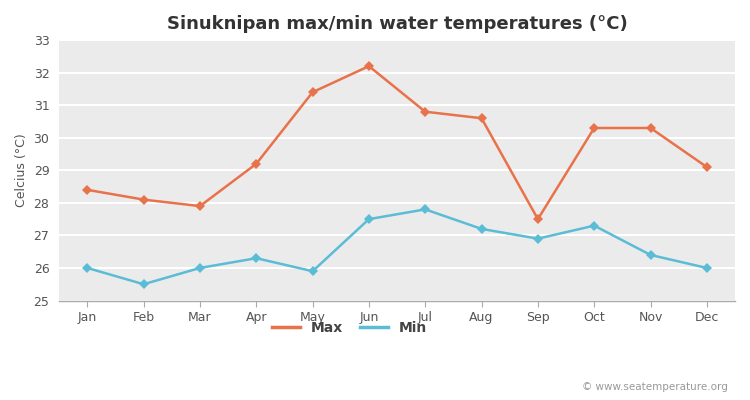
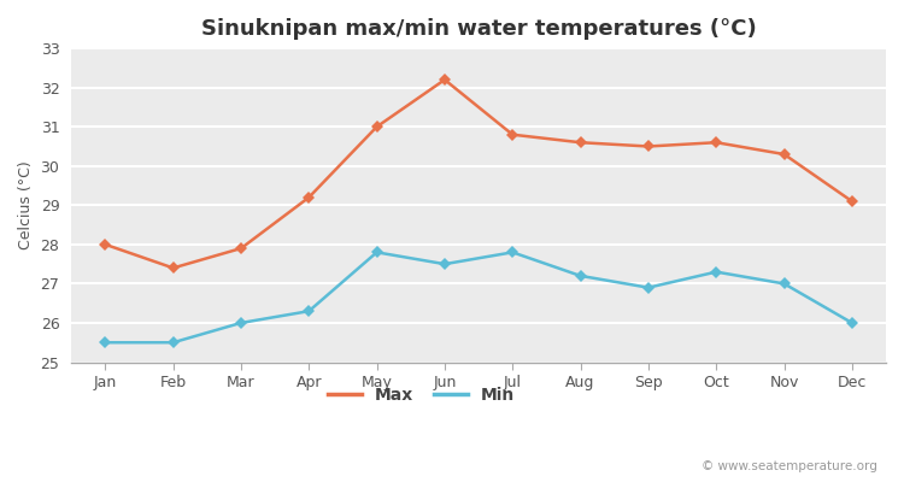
Max/Jan: 28.4 -> 28.0
Min/Jan: 26.0 -> 25.5
Max/Feb: 28.1 -> 27.4
Max/May: 31.4 -> 31.0
Min/May: 25.9 -> 27.8
Max/Sep: 27.5 -> 30.5
Max/Oct: 30.3 -> 30.6
Min/Nov: 26.4 -> 27.0
